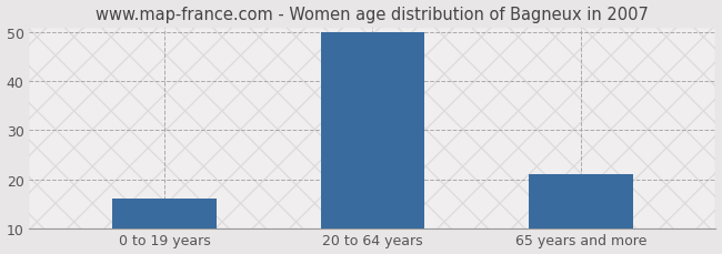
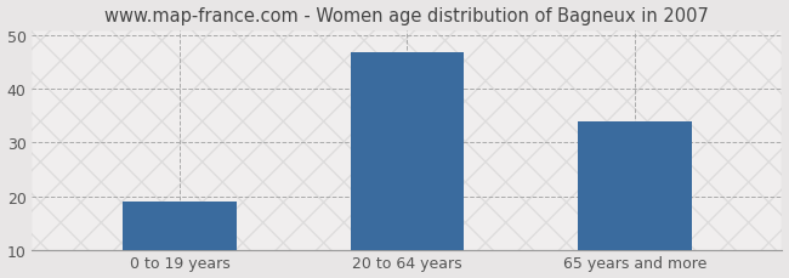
0 to 19 years: 16 -> 19
20 to 64 years: 50 -> 47
65 years and more: 21 -> 34
